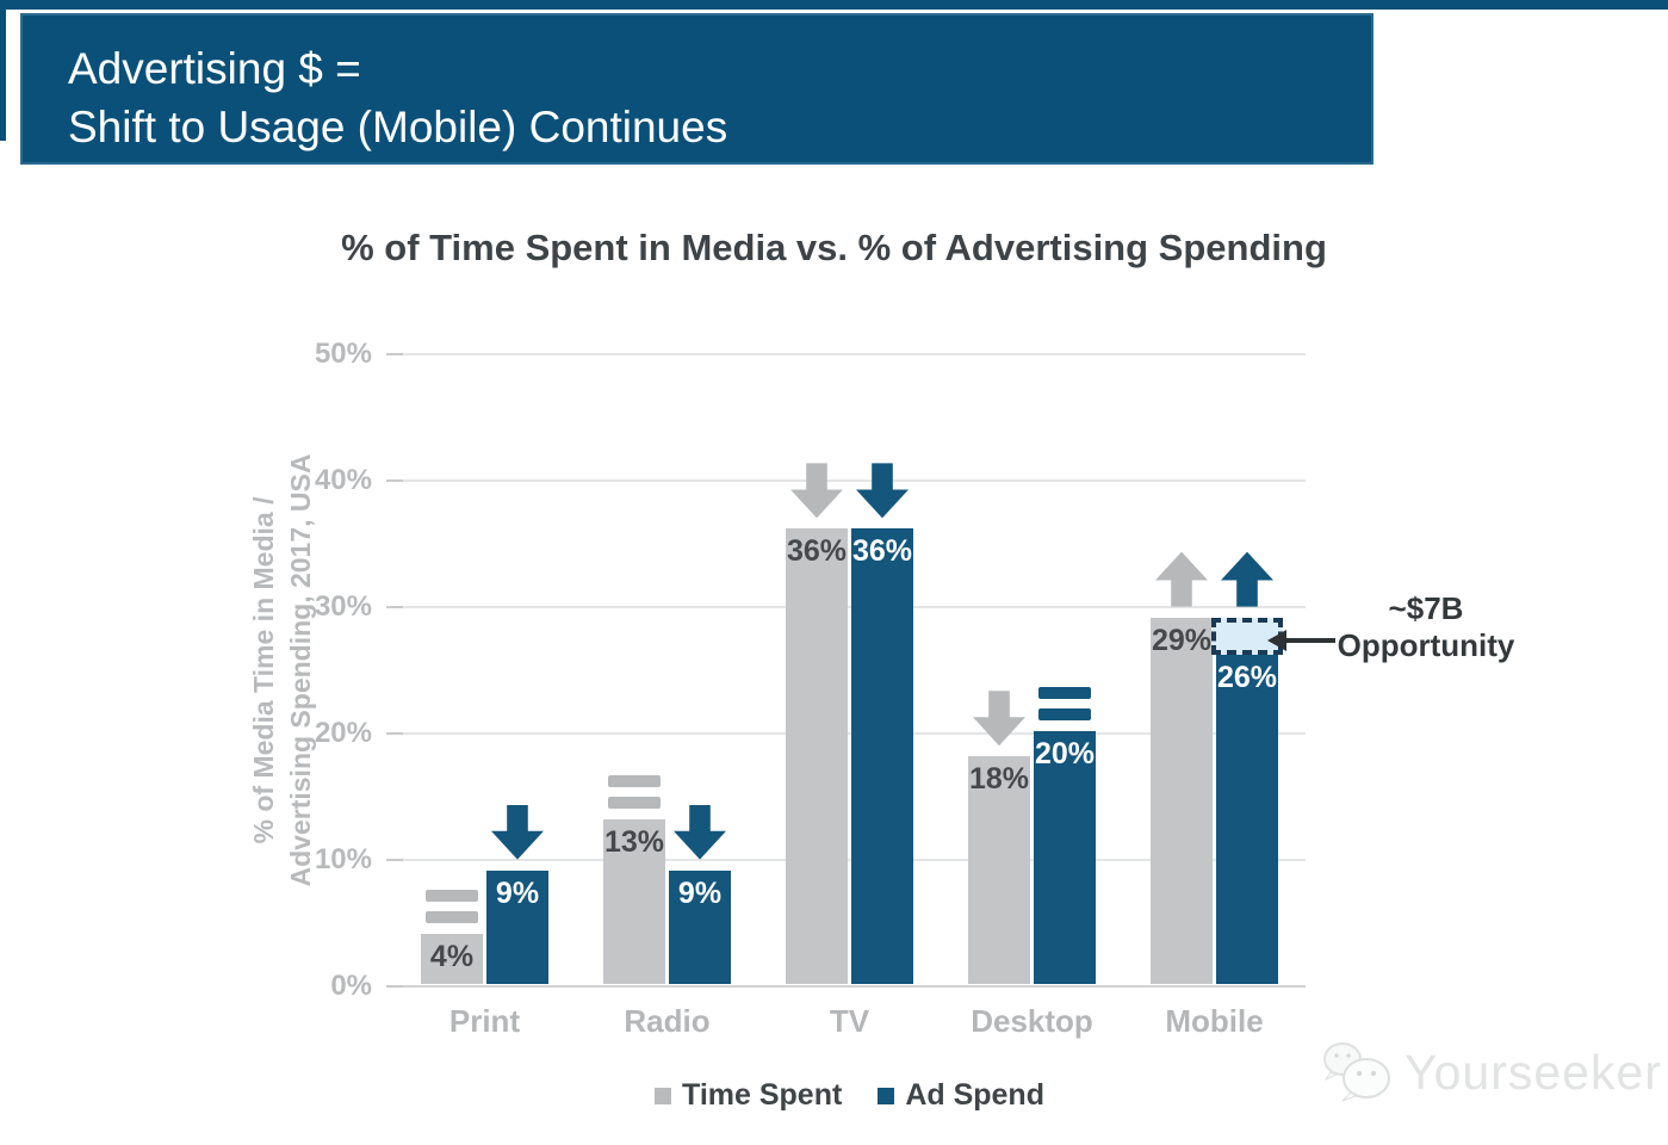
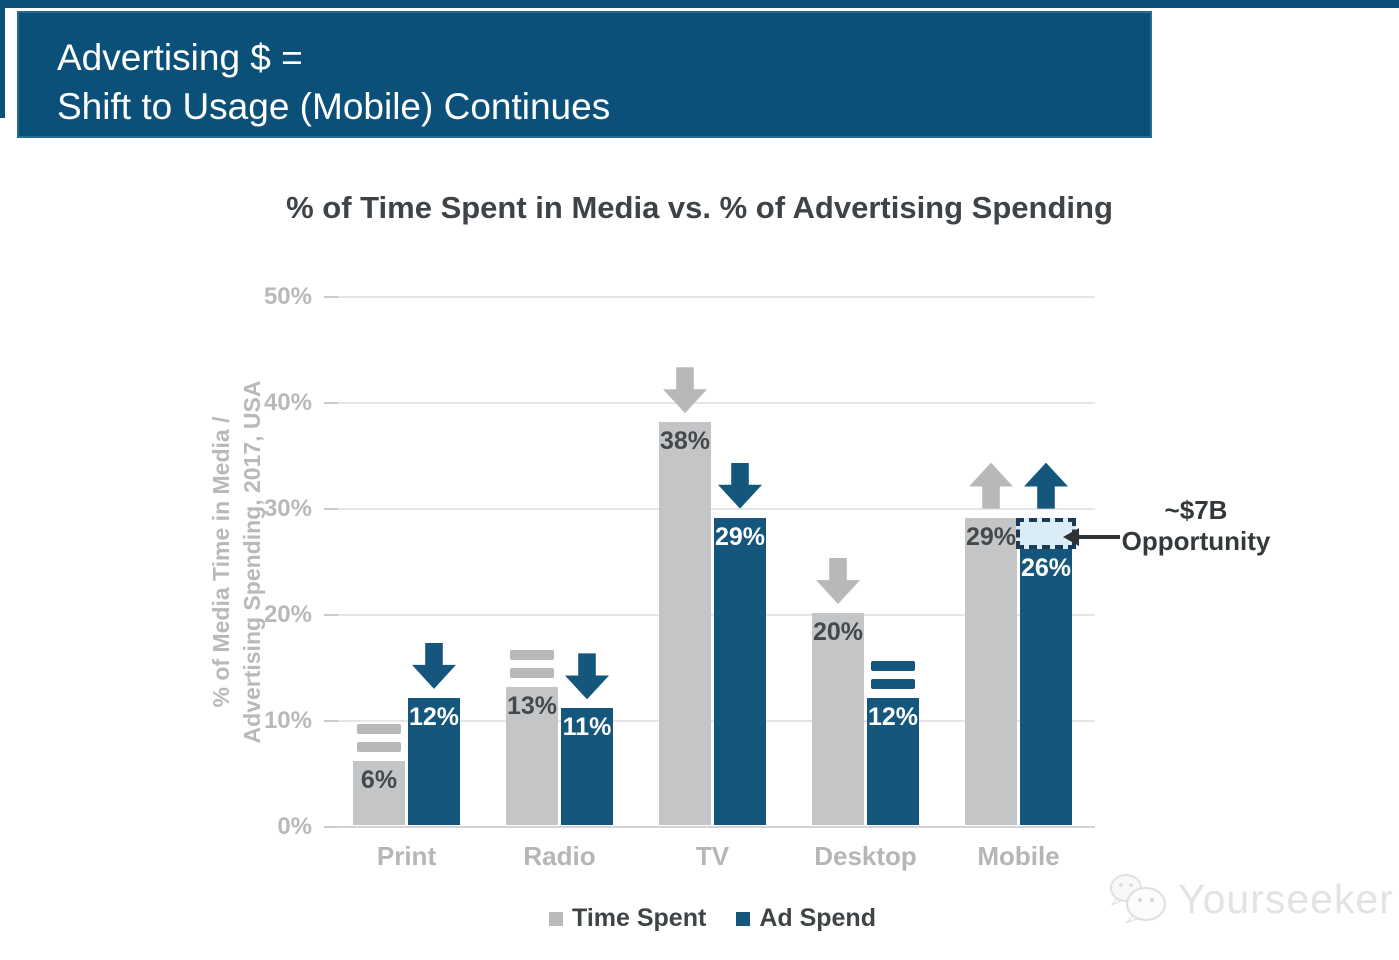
Time Spent/Print: 4% -> 6%
Ad Spend/Print: 9% -> 12%
Ad Spend/Radio: 9% -> 11%
Time Spent/TV: 36% -> 38%
Ad Spend/TV: 36% -> 29%
Time Spent/Desktop: 18% -> 20%
Ad Spend/Desktop: 20% -> 12%
